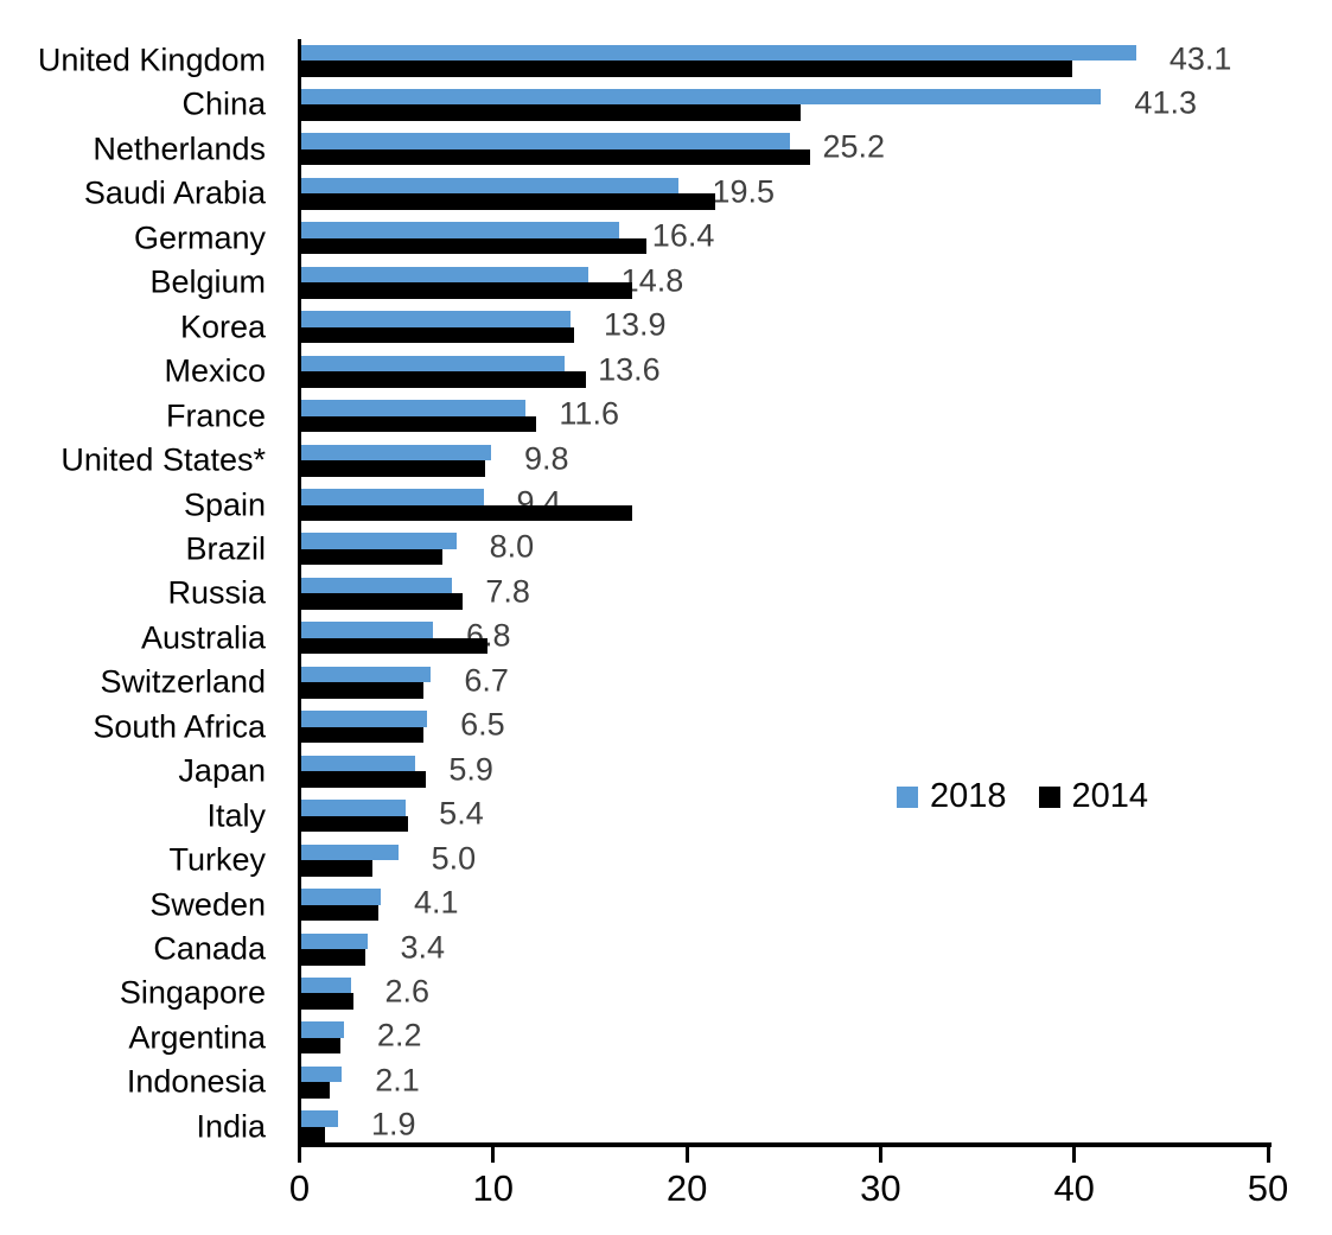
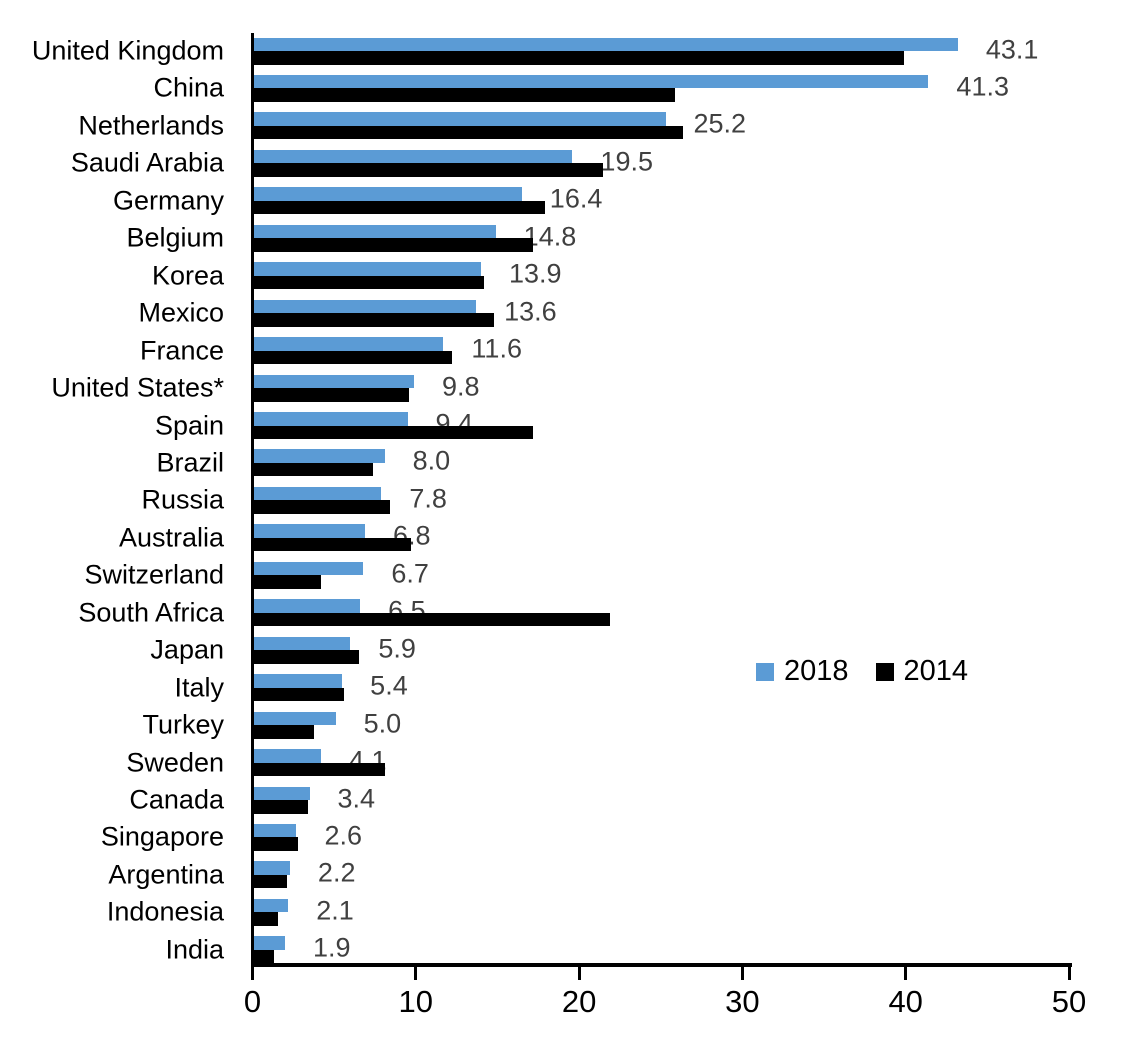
2014/Switzerland: 6.3 -> 4.1
2014/South Africa: 6.3 -> 21.8
2014/Sweden: 4.0 -> 8.0
